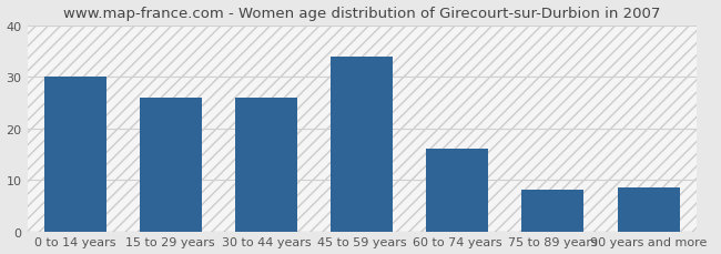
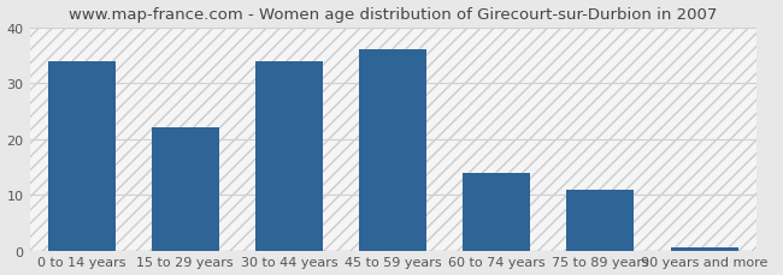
0 to 14 years: 30.0 -> 34.0
15 to 29 years: 26.0 -> 22.0
30 to 44 years: 26.0 -> 34.0
45 to 59 years: 34.0 -> 36.0
60 to 74 years: 16.0 -> 14.0
75 to 89 years: 8.0 -> 11.0
90 years and more: 8.5 -> 0.5
